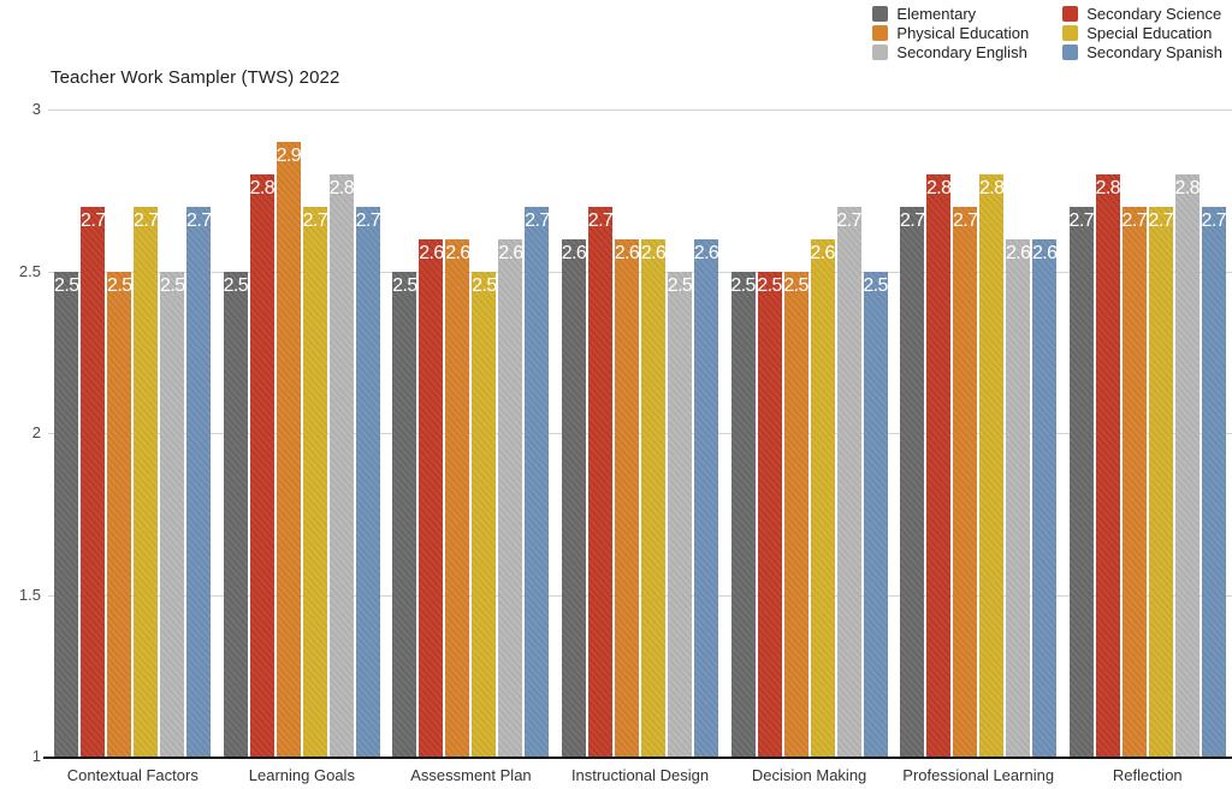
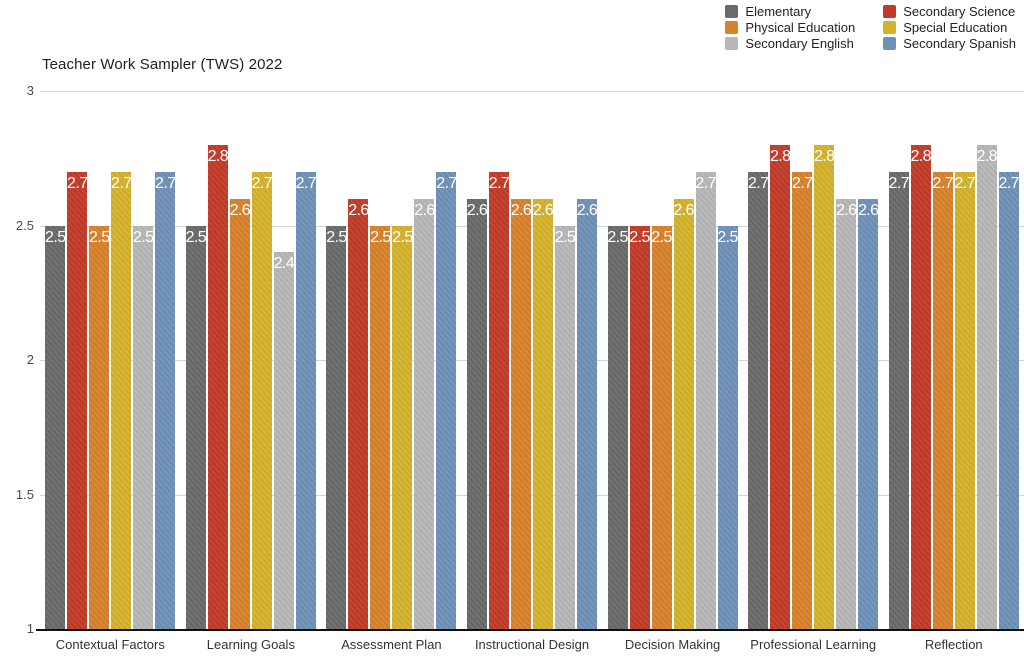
Physical Education/Learning Goals: 2.9 -> 2.6
Secondary English/Learning Goals: 2.8 -> 2.4
Physical Education/Assessment Plan: 2.6 -> 2.5
